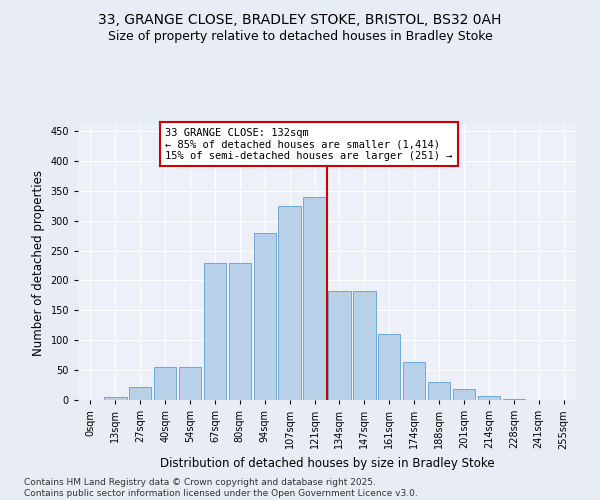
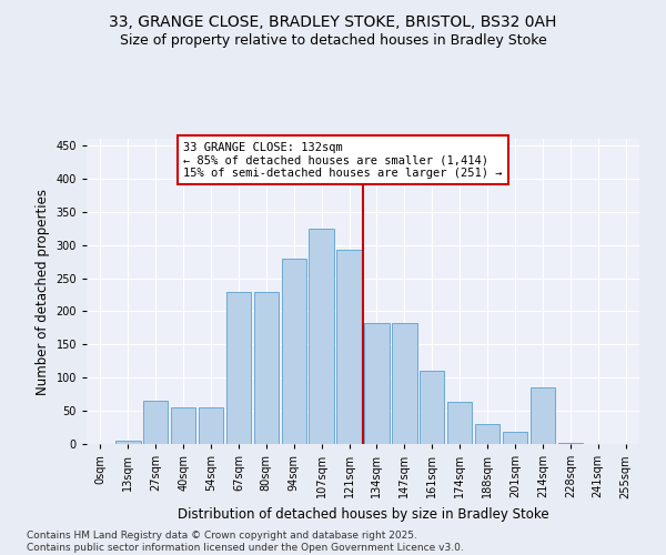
27sqm: 22 -> 66
121sqm: 340 -> 292
214sqm: 6 -> 86
